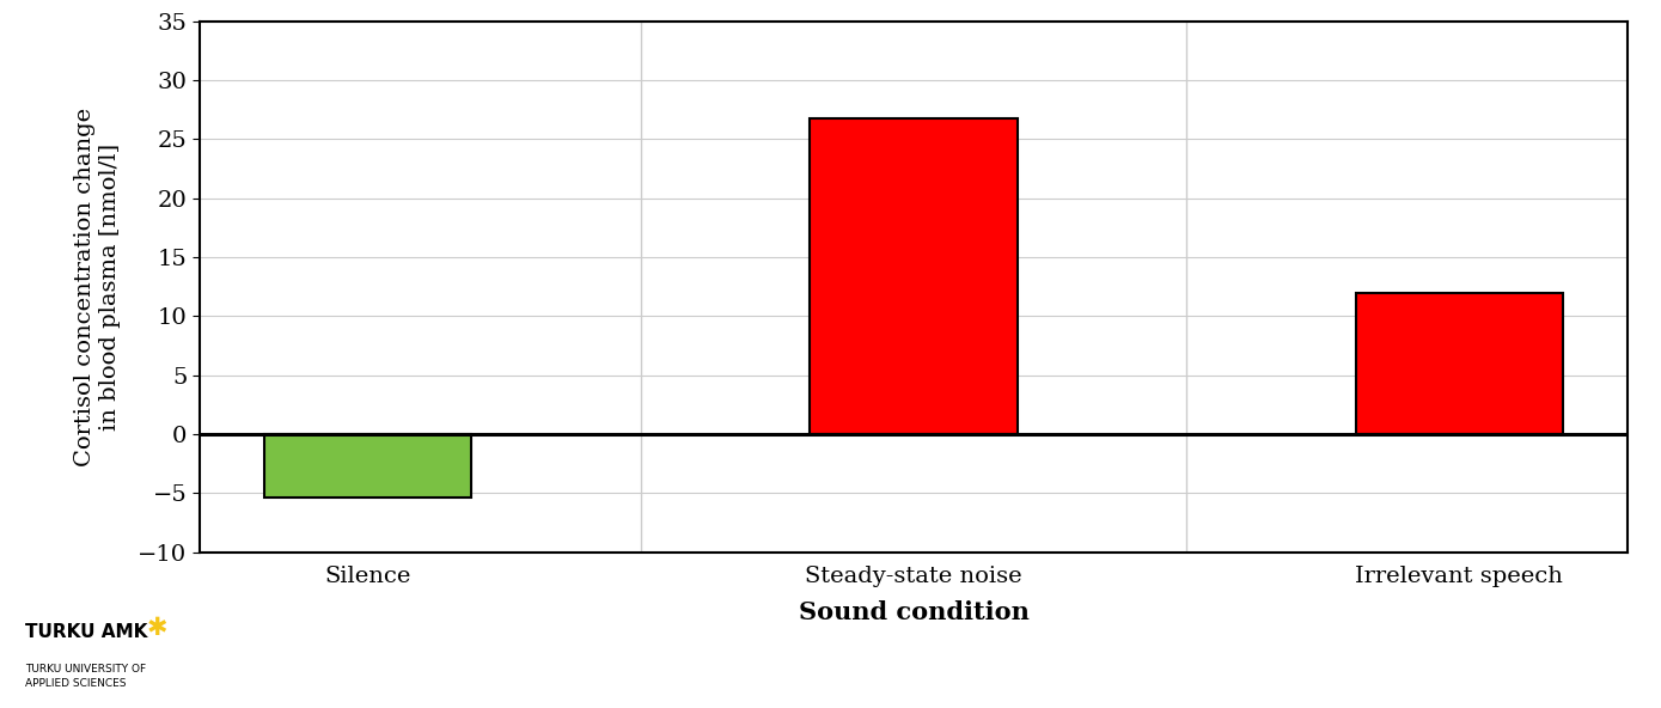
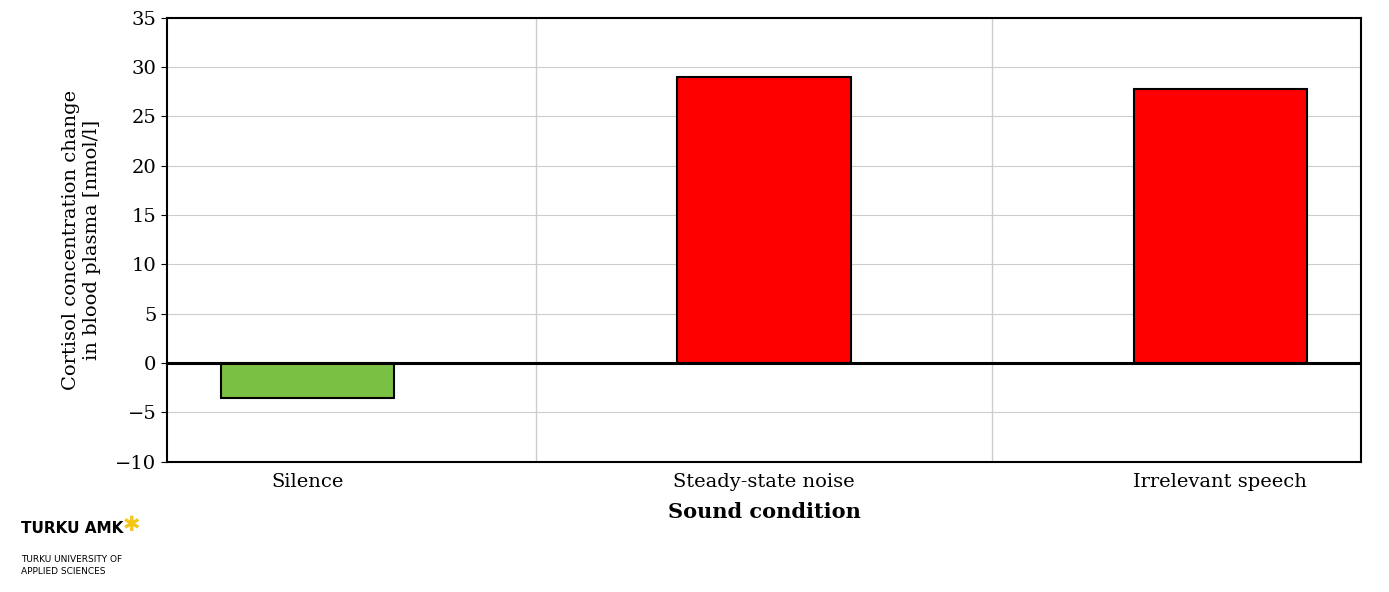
Silence: -5.4 -> -3.5
Steady-state noise: 26.8 -> 29.0
Irrelevant speech: 12.0 -> 27.8
